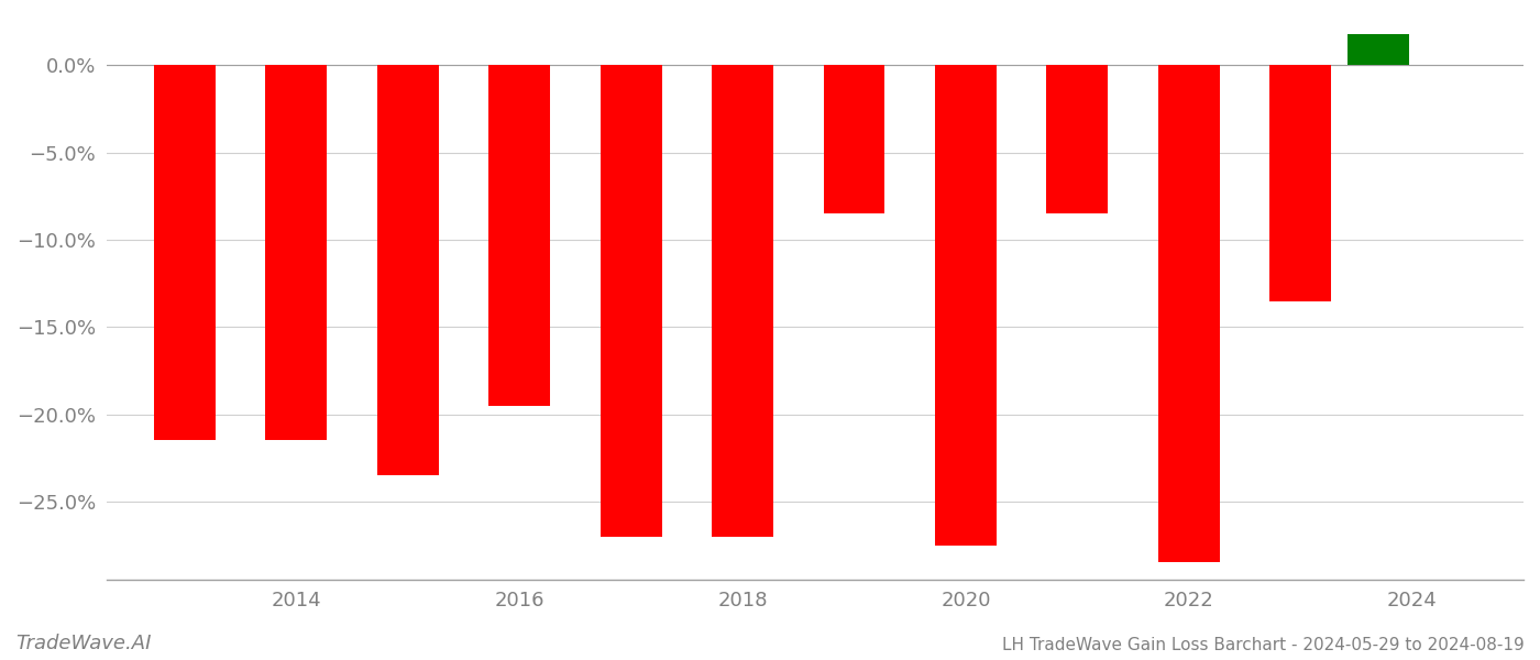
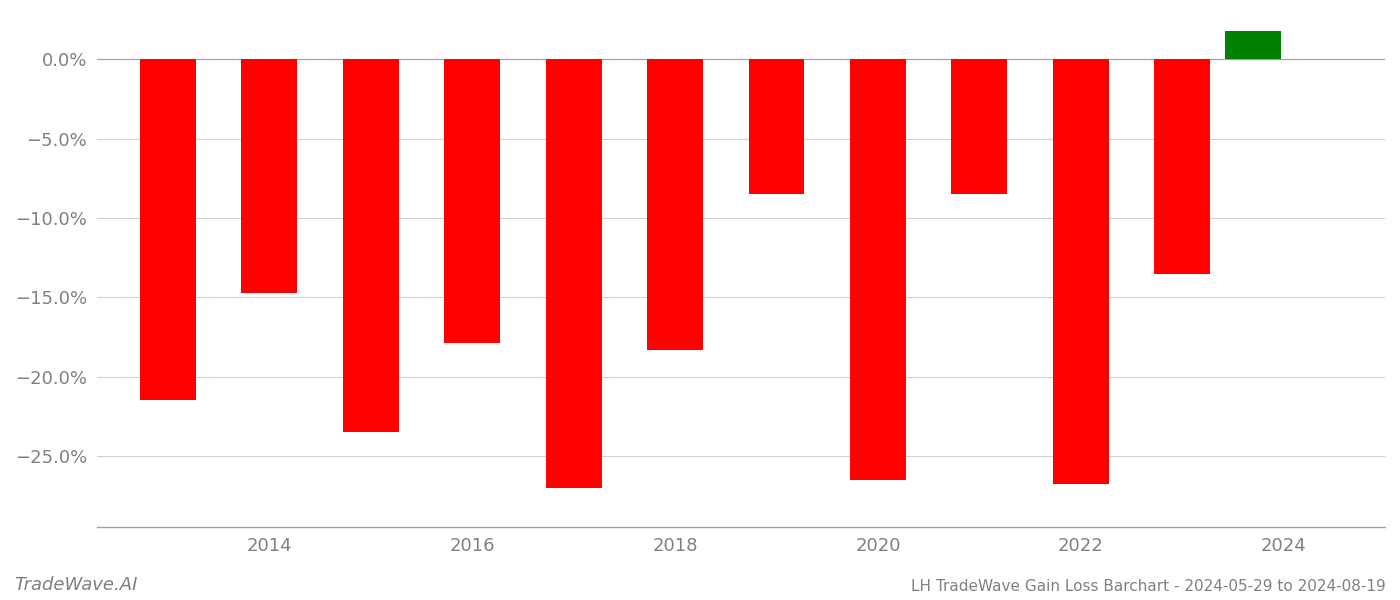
2014: -21.5% -> -14.7%
2016: -19.5% -> -17.9%
2018: -27.0% -> -18.3%
2020: -27.5% -> -26.5%
2022: -28.5% -> -26.8%
